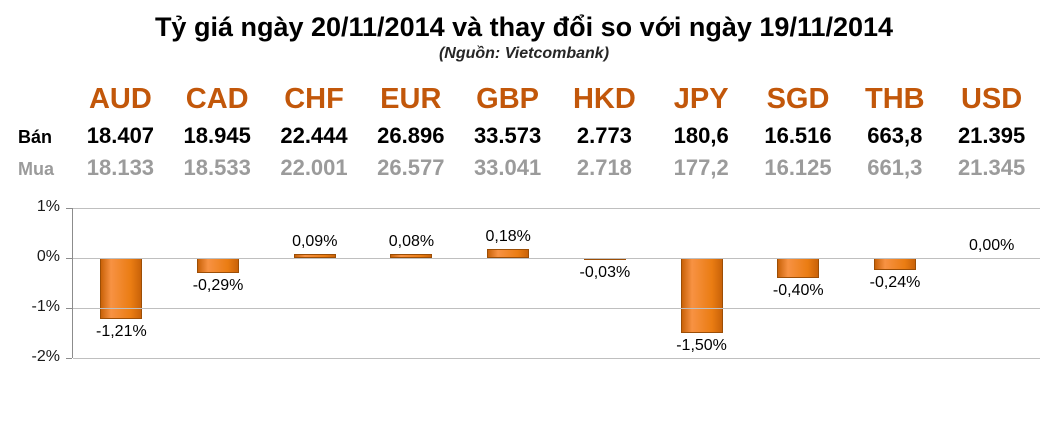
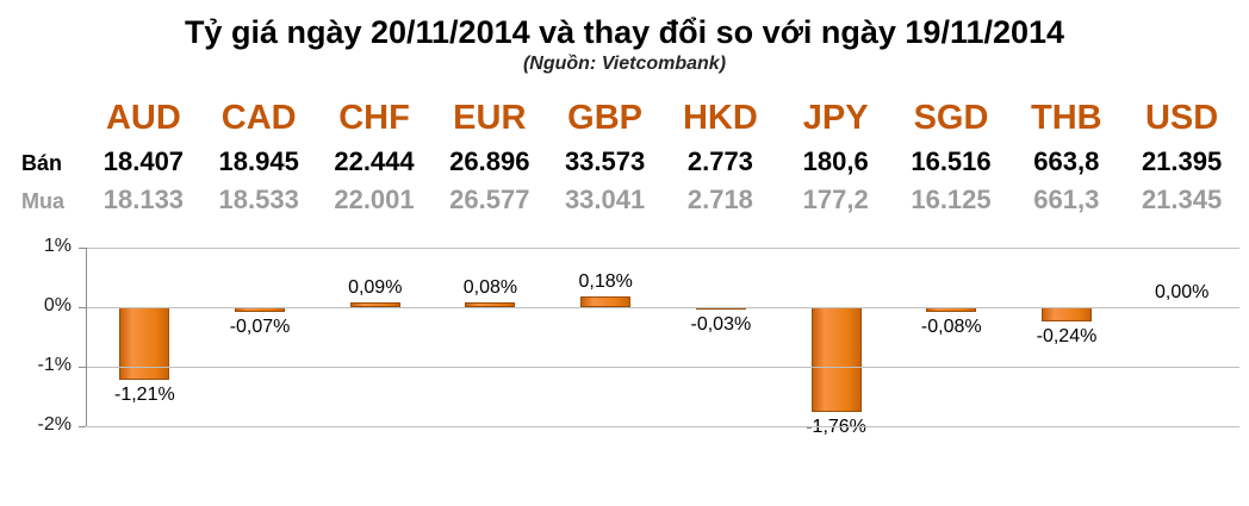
CAD: -0,29% -> -0,07%
JPY: -1,50% -> -1,76%
SGD: -0,40% -> -0,08%
